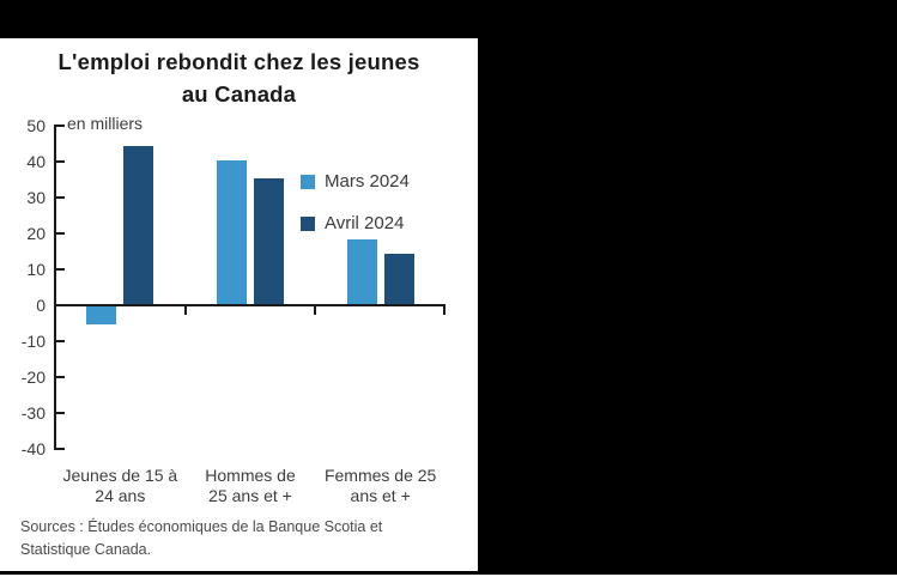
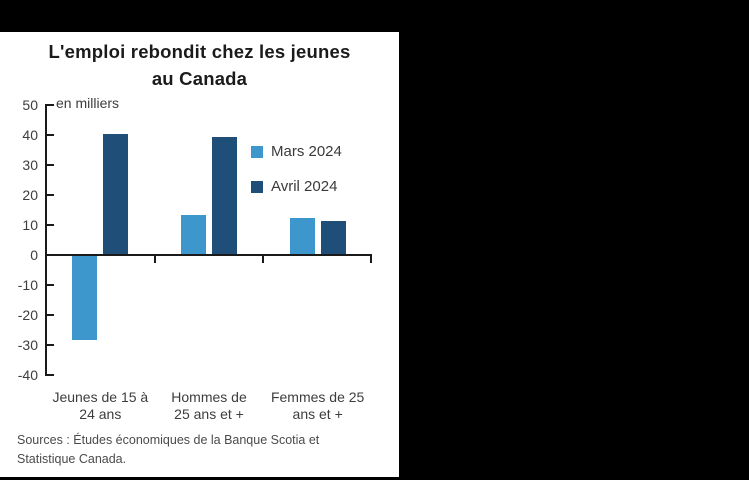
Mars 2024/Jeunes de 15 à 24 ans: -5 -> -28
Avril 2024/Jeunes de 15 à 24 ans: 44 -> 40
Mars 2024/Hommes de 25 ans et +: 40 -> 13
Avril 2024/Hommes de 25 ans et +: 35 -> 39
Mars 2024/Femmes de 25 ans et +: 18 -> 12
Avril 2024/Femmes de 25 ans et +: 14 -> 11
